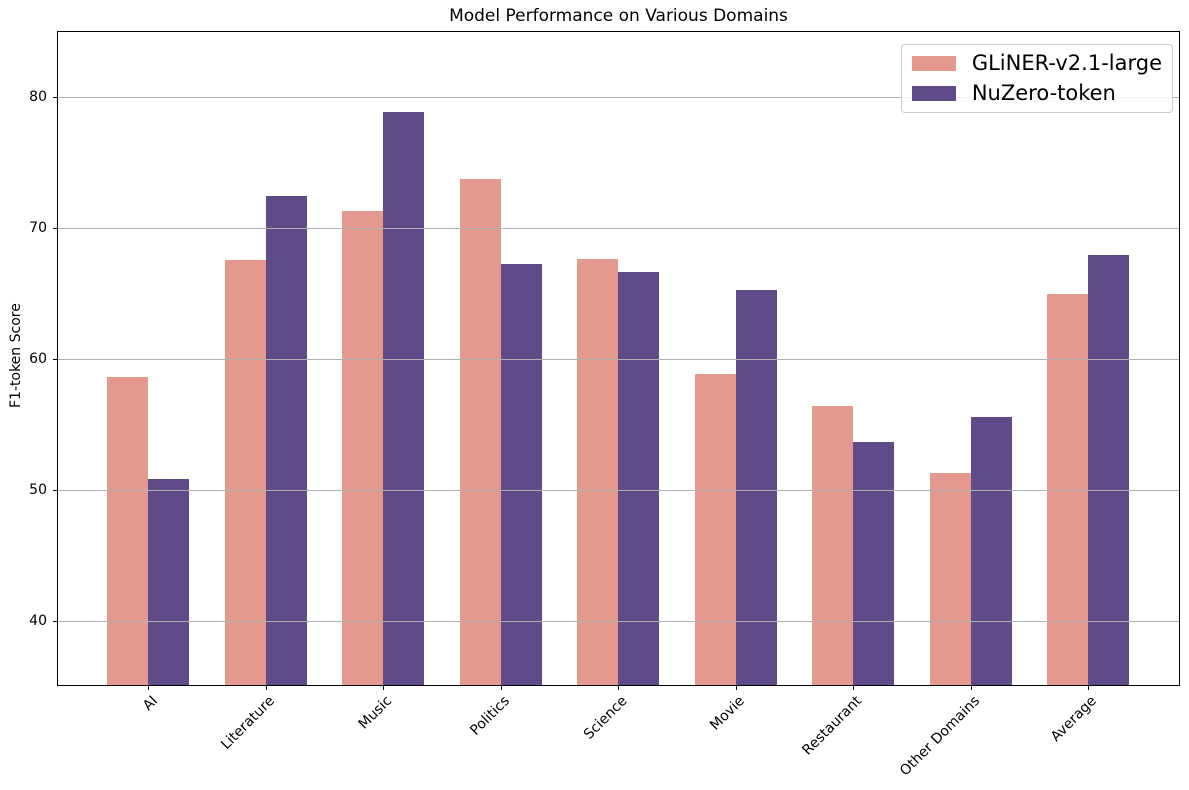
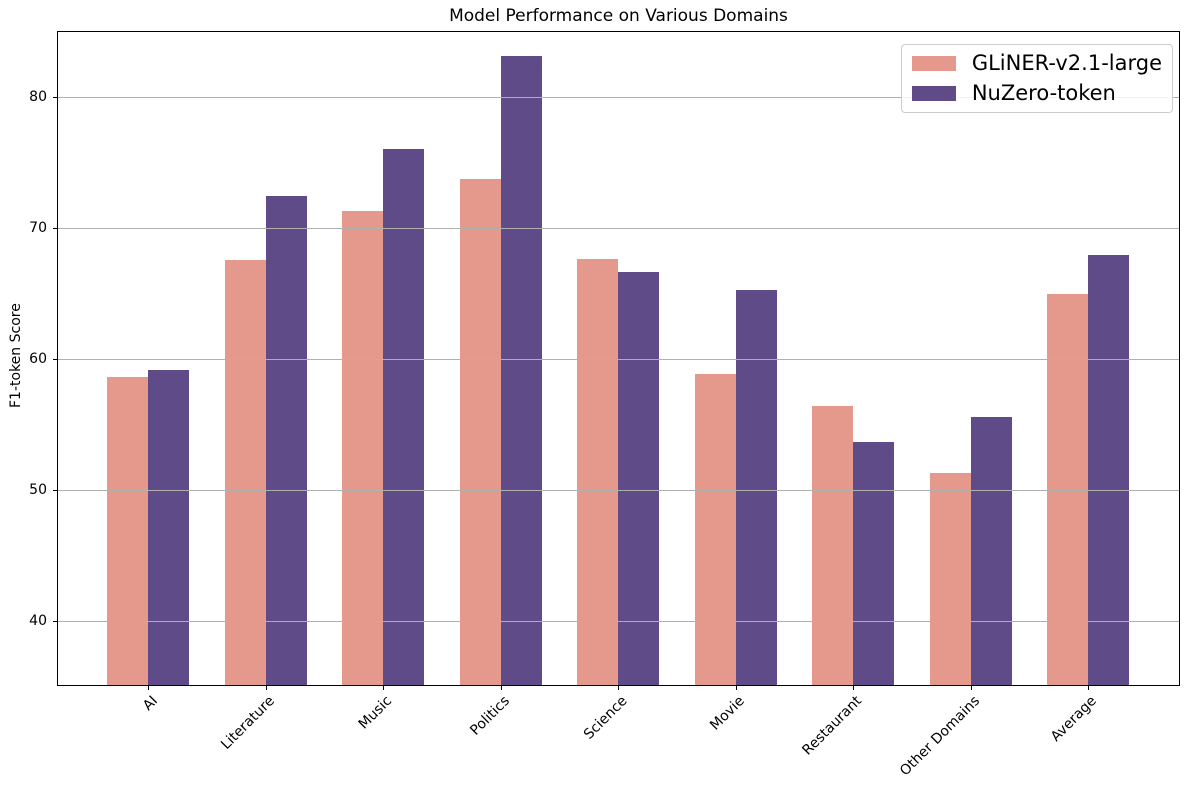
NuZero-token/AI: 50.8 -> 59.1
NuZero-token/Music: 78.8 -> 76.0
NuZero-token/Politics: 67.2 -> 83.1
